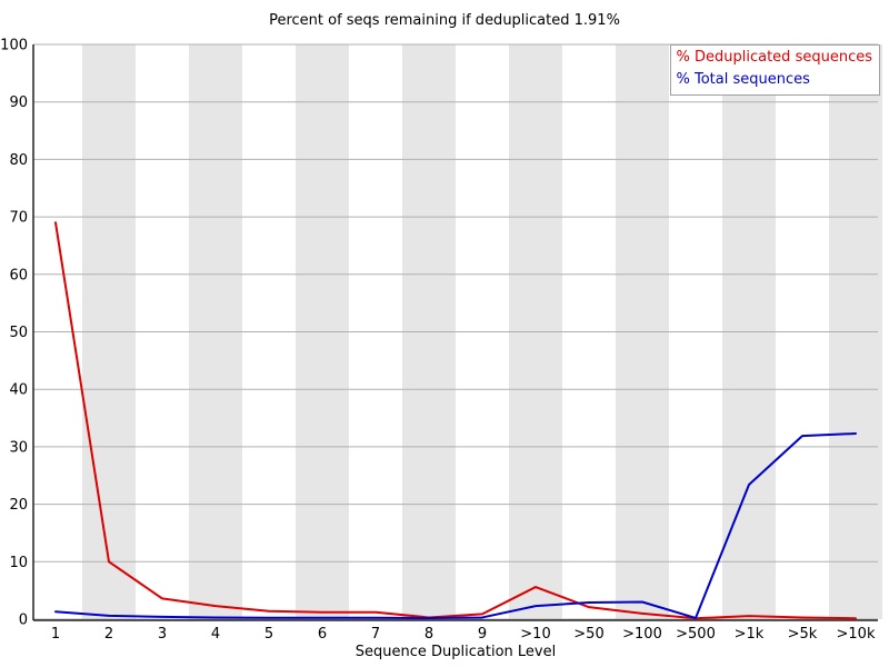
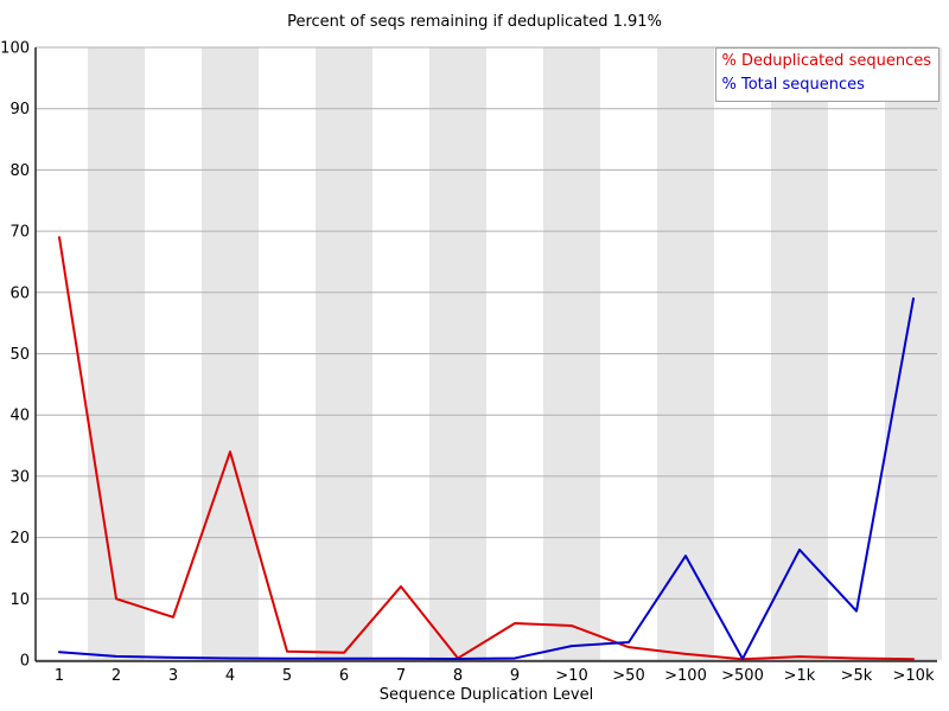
% Deduplicated sequences/3: 4 -> 7
% Deduplicated sequences/4: 2 -> 34
% Deduplicated sequences/7: 1 -> 12
% Deduplicated sequences/9: 1 -> 6
% Total sequences/>100: 3 -> 17
% Total sequences/>1k: 23 -> 18
% Total sequences/>5k: 32 -> 8
% Total sequences/>10k: 32 -> 59
